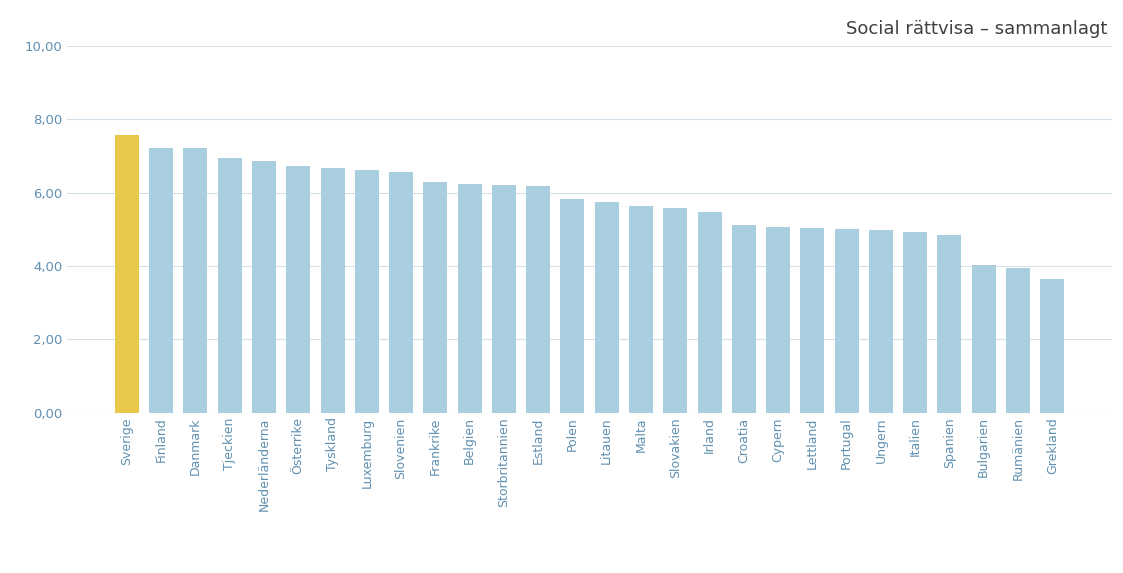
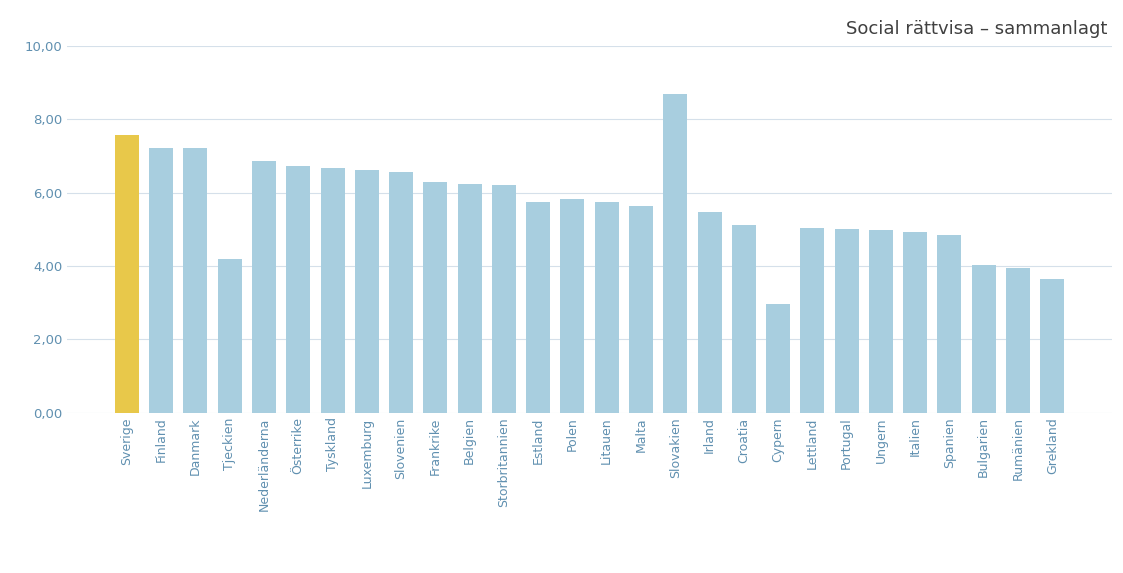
Tjeckien: 6,94 -> 4,20
Estland: 6,19 -> 5,75
Slovakien: 5,57 -> 8,70
Cypern: 5,05 -> 2,95
